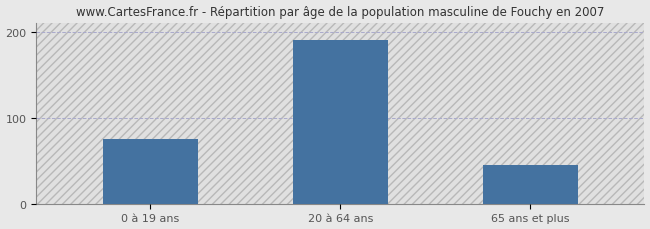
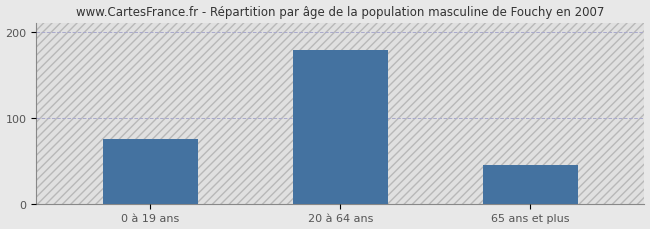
20 à 64 ans: 190 -> 178
